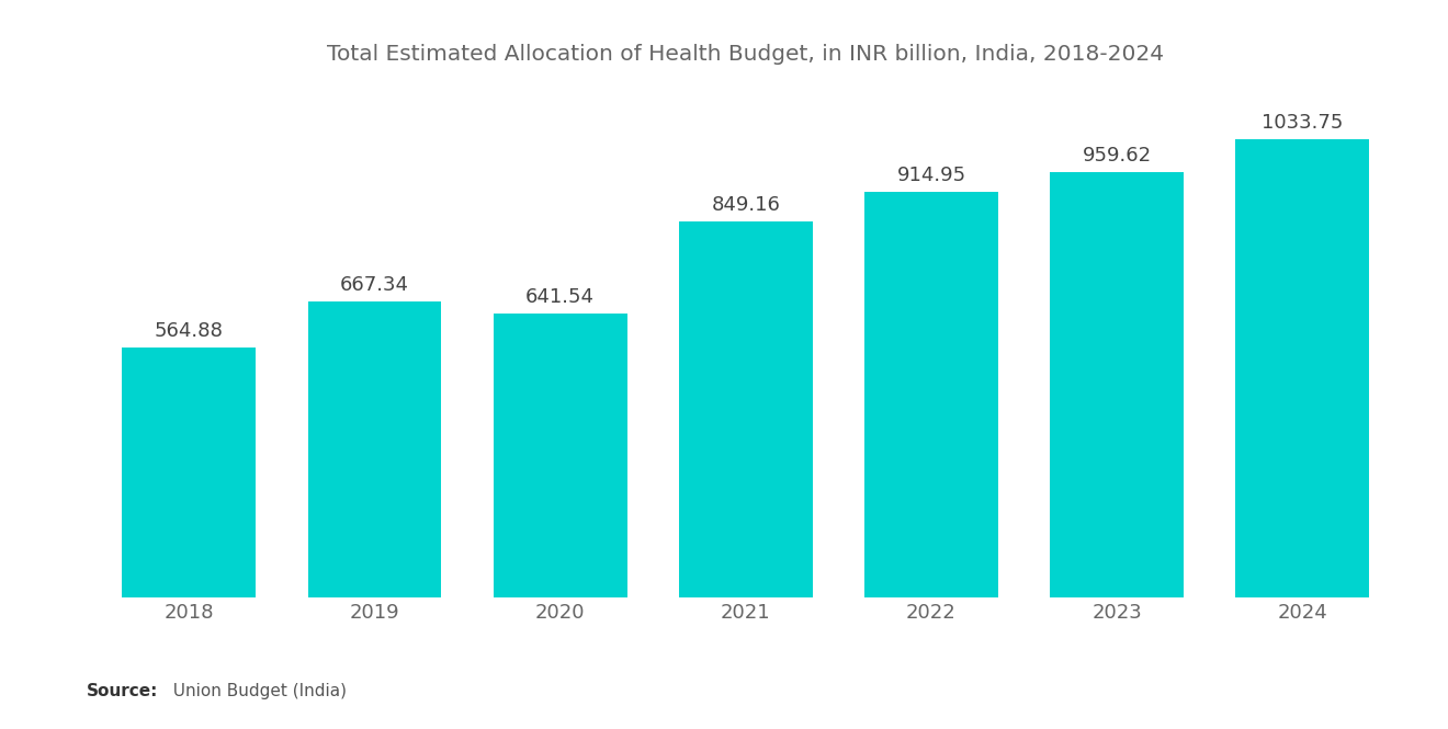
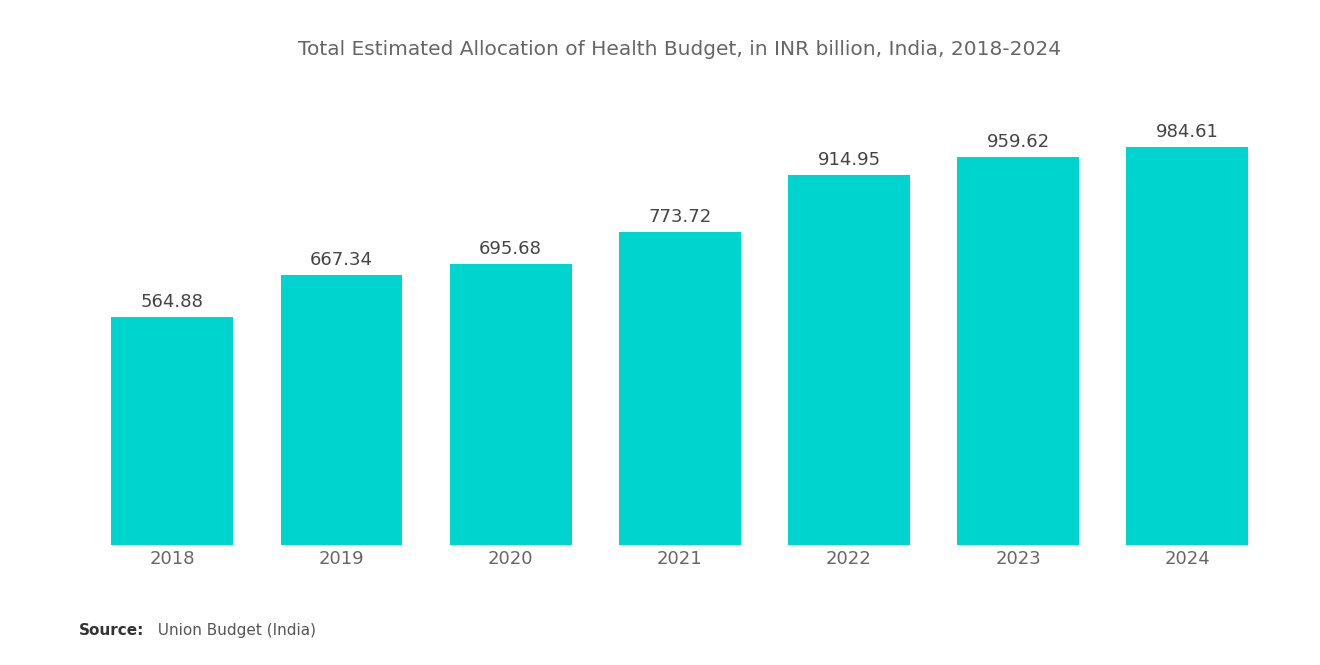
2020: 641.54 -> 695.68
2021: 849.16 -> 773.72
2024: 1033.75 -> 984.61
